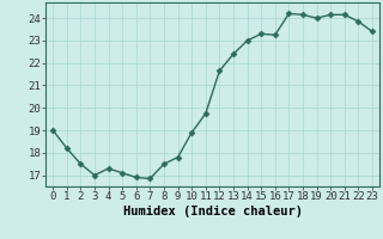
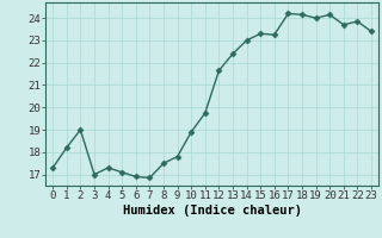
0: 19.0 -> 17.3
2: 17.5 -> 19.0
21: 24.1 -> 23.7
